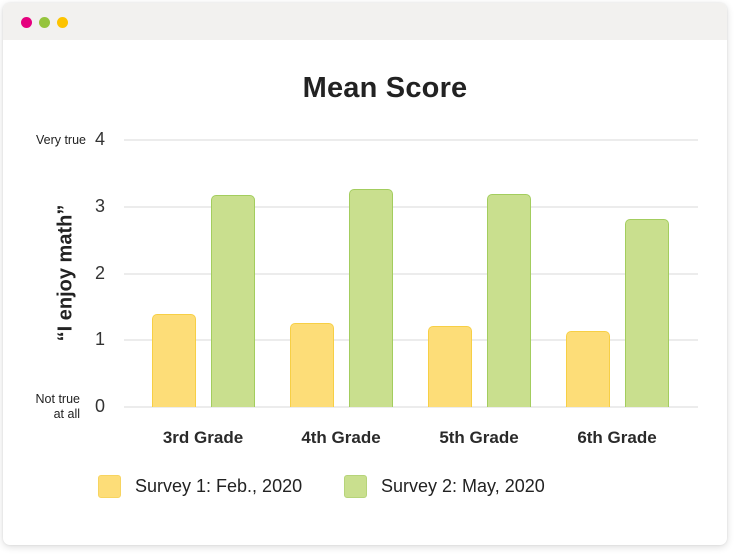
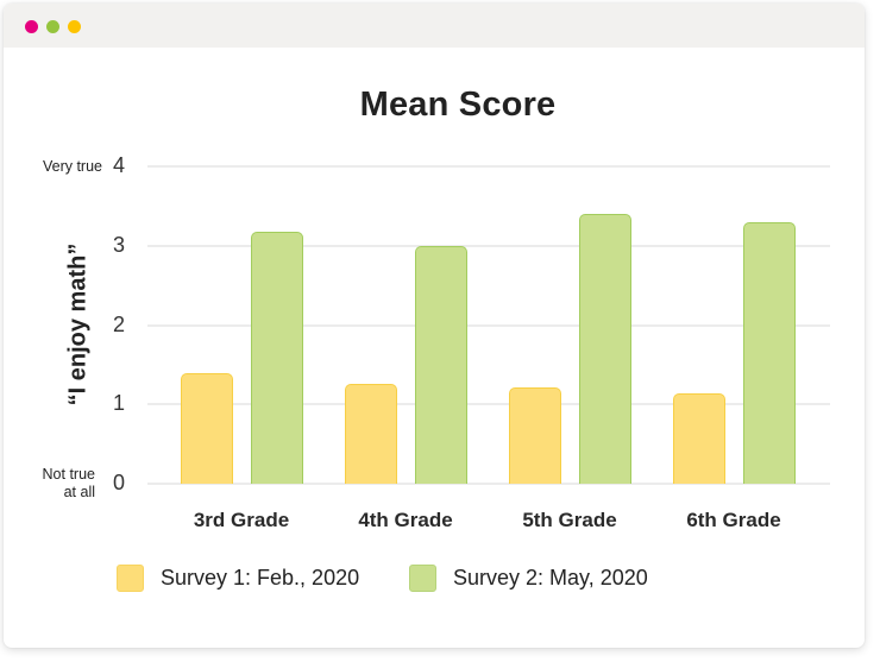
Survey 2: May, 2020/4th Grade: 3.3 -> 3.0
Survey 2: May, 2020/5th Grade: 3.2 -> 3.4
Survey 2: May, 2020/6th Grade: 2.8 -> 3.3
